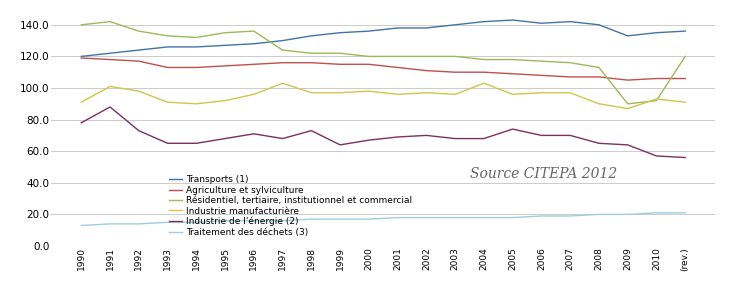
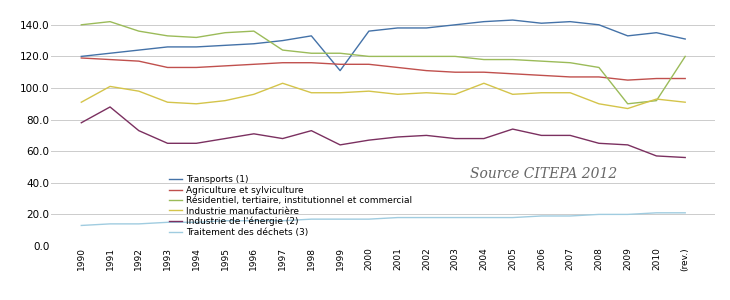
Transports (1)/1999: 135 -> 111
Transports (1)/(rev.): 136 -> 131
